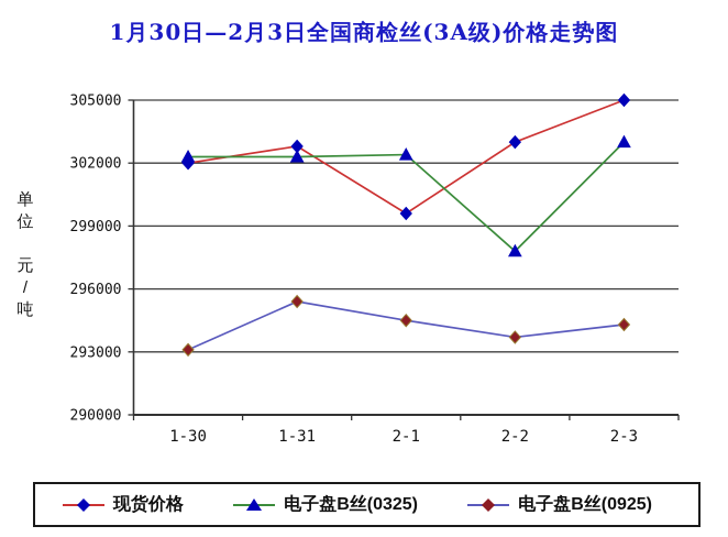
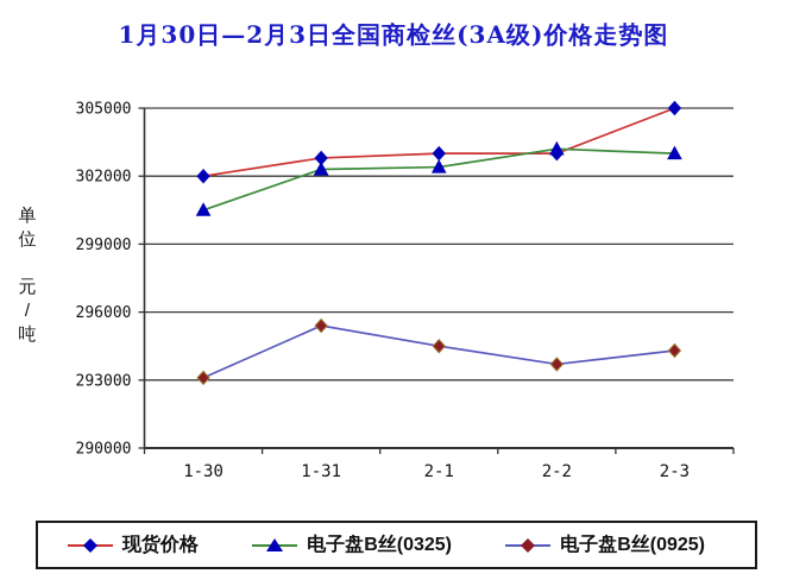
电子盘B丝(0325)/1-30: 302300 -> 300500
现货价格/2-1: 299600 -> 303000
电子盘B丝(0325)/2-2: 297800 -> 303200
